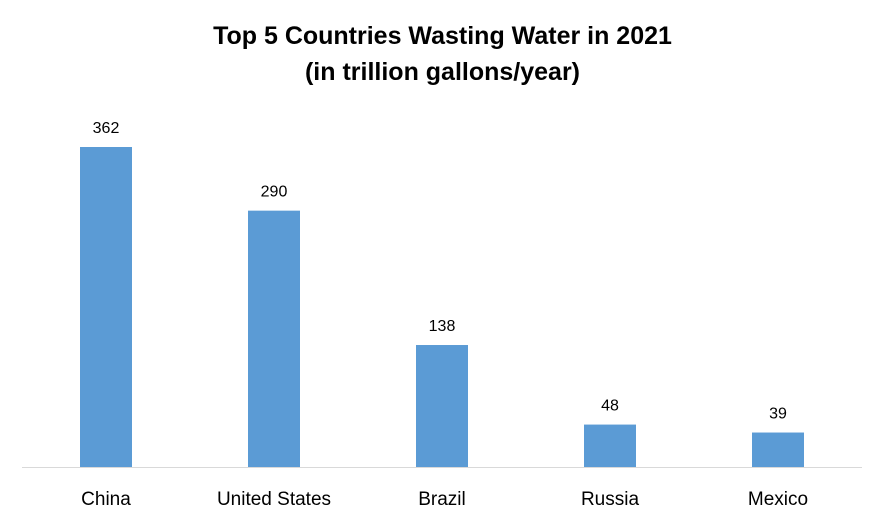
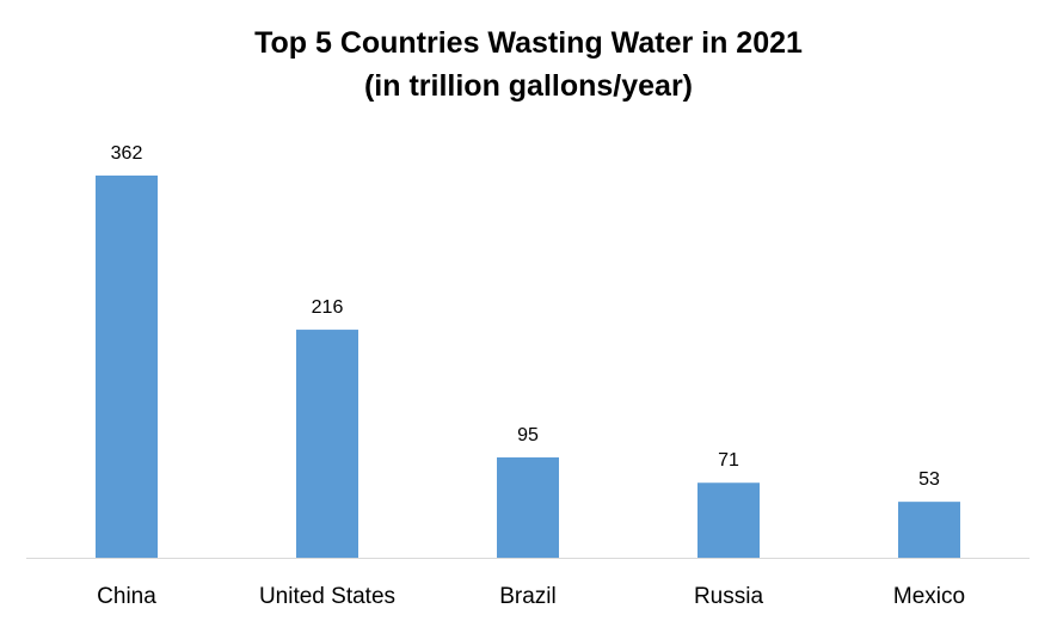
United States: 290 -> 216
Brazil: 138 -> 95
Russia: 48 -> 71
Mexico: 39 -> 53
